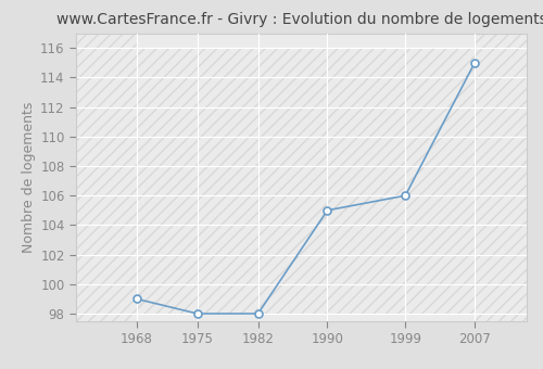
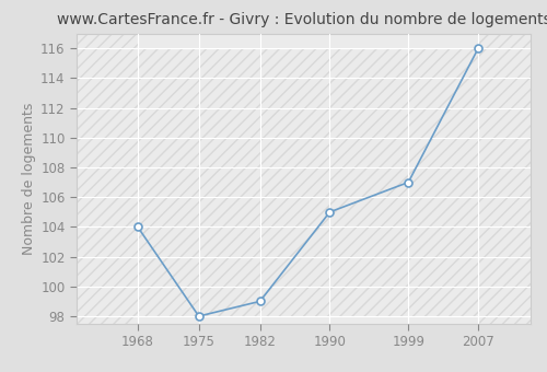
1968: 99 -> 104
1982: 98 -> 99
1999: 106 -> 107
2007: 115 -> 116
